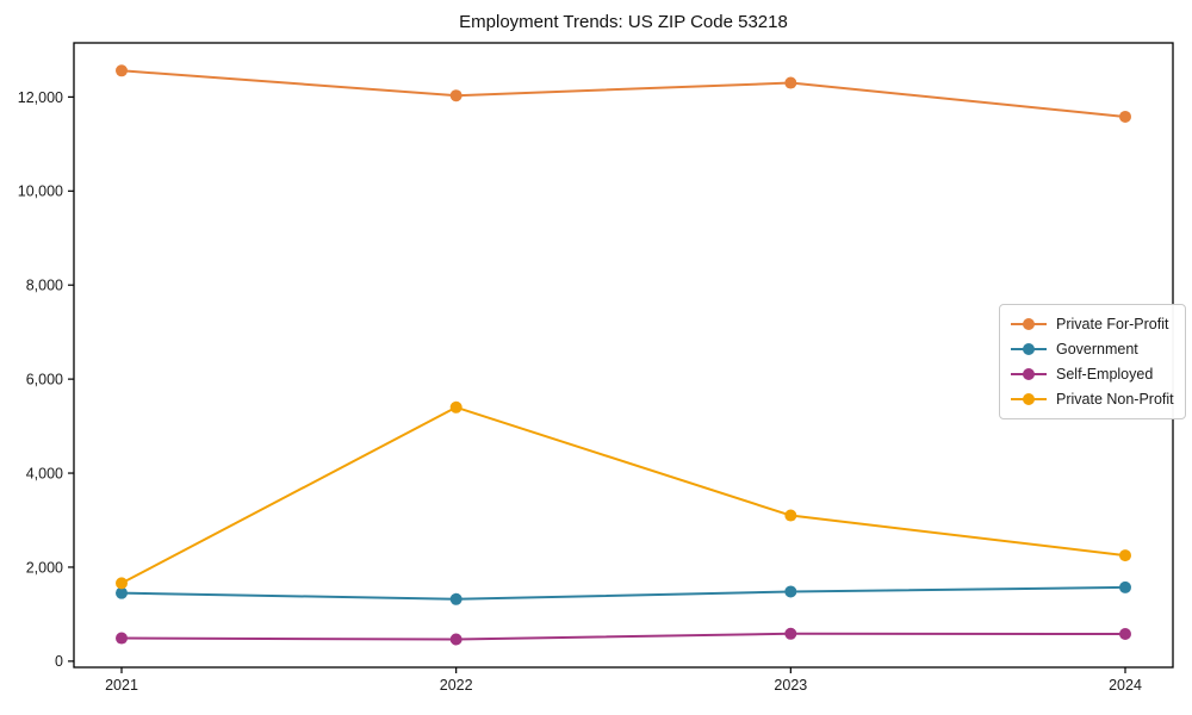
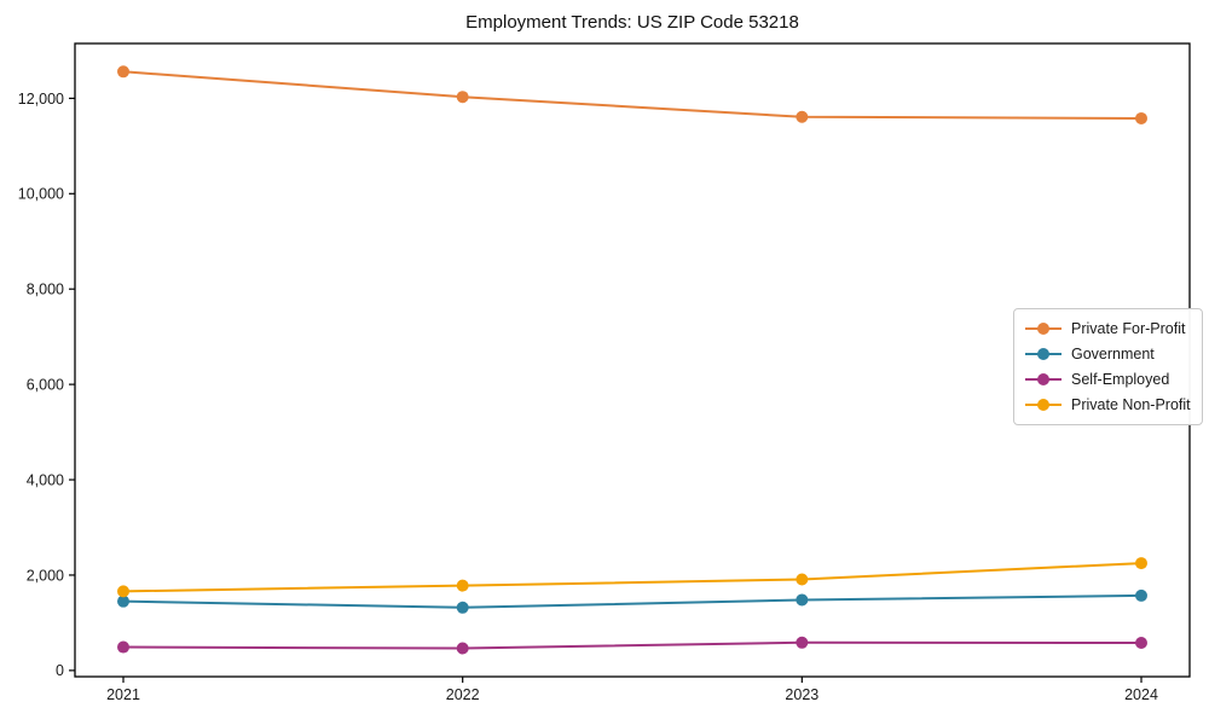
Private Non-Profit/2022: 5400 -> 1800
Private For-Profit/2023: 12300 -> 11600
Private Non-Profit/2023: 3100 -> 1900
